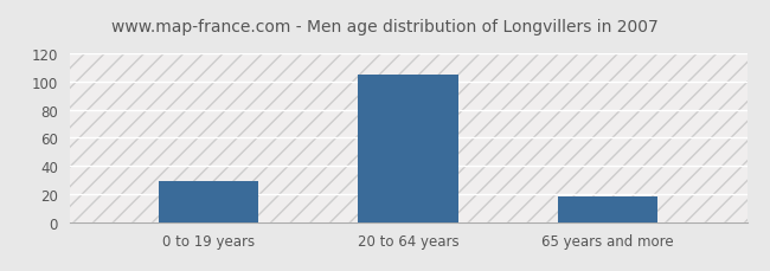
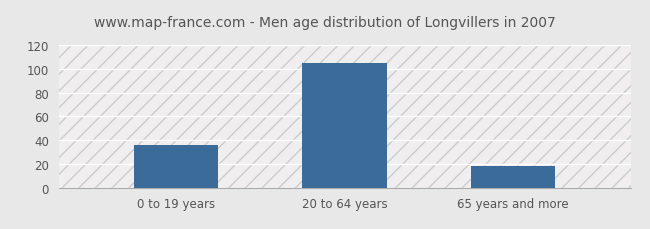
0 to 19 years: 29 -> 36
